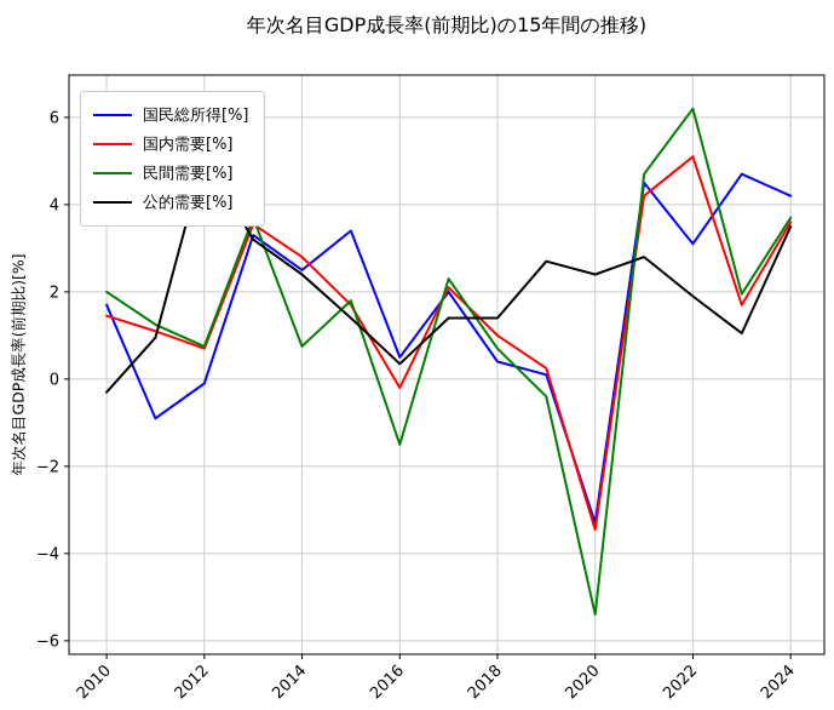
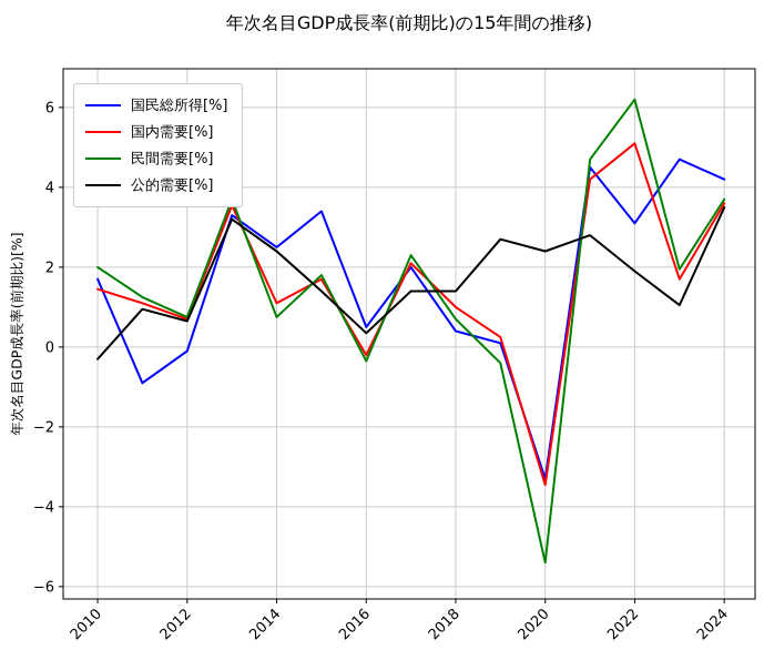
公的需要[%]/2012: 5.1 -> 0.7
国内需要[%]/2014: 2.8 -> 1.1
民間需要[%]/2016: -1.5 -> -0.3
